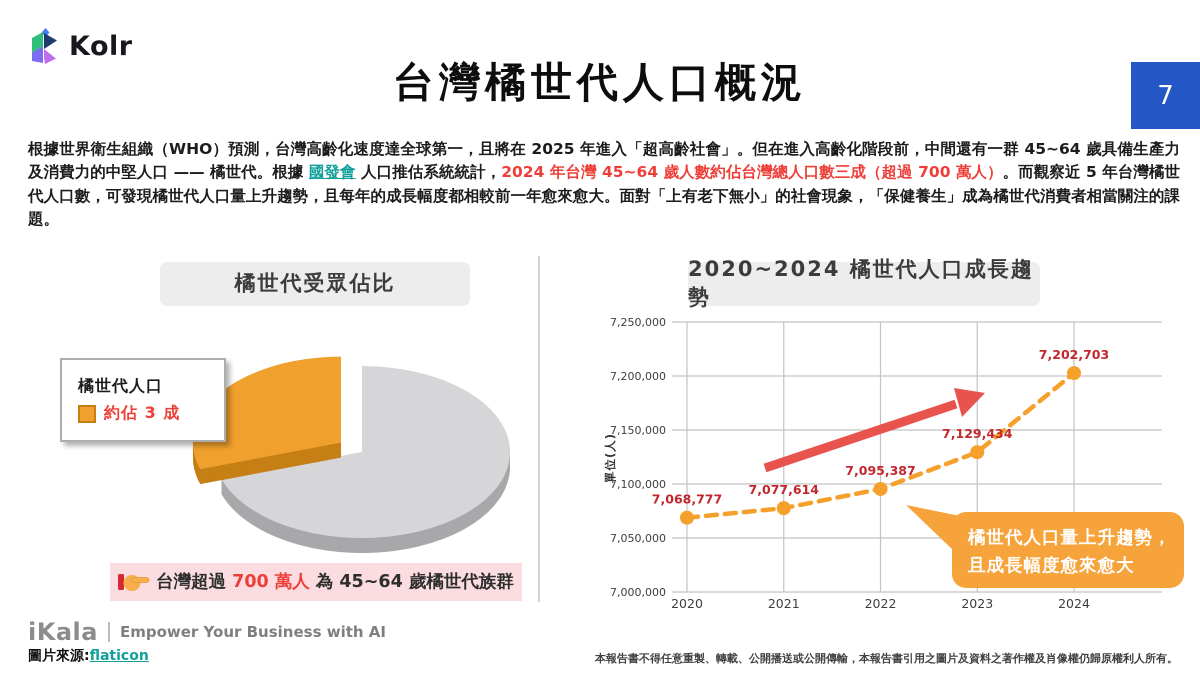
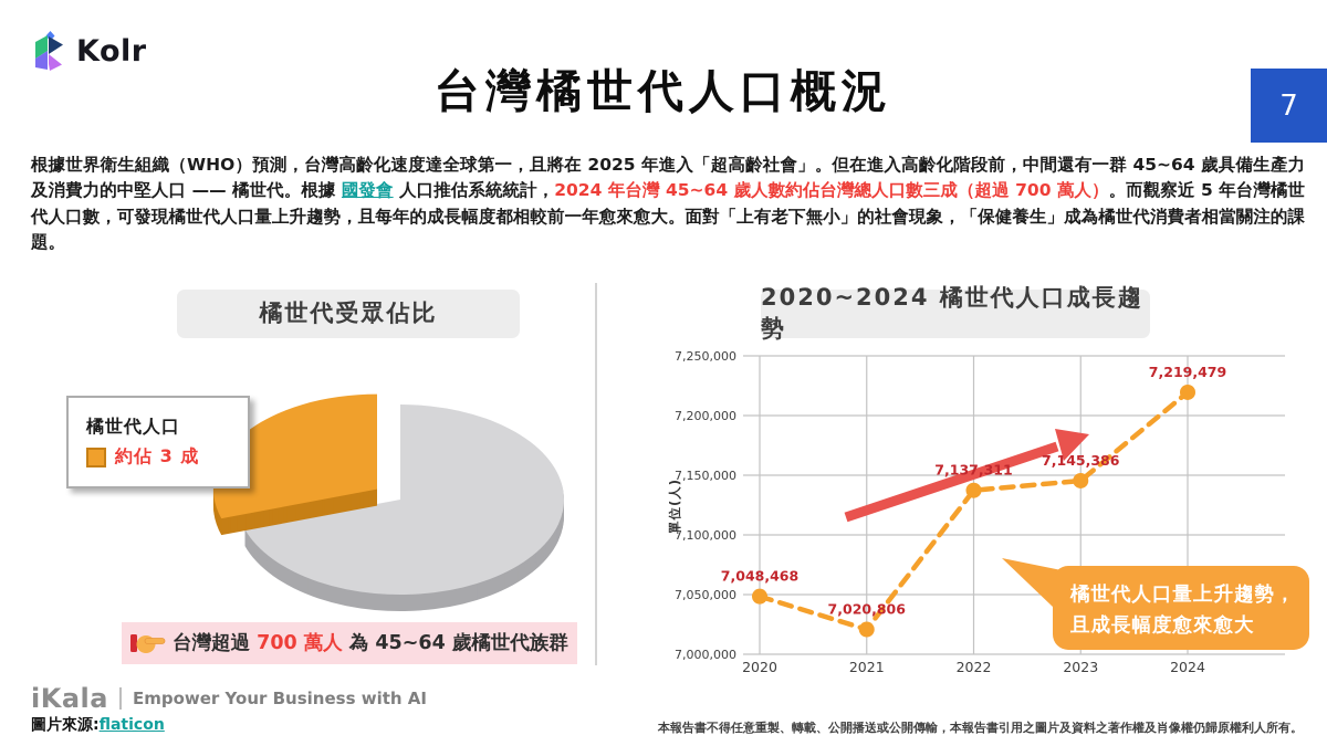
2020~2024 橘世代人口成長趨勢/2020: 7,068,777 -> 7,048,468
2020~2024 橘世代人口成長趨勢/2021: 7,077,614 -> 7,020,806
2020~2024 橘世代人口成長趨勢/2022: 7,095,387 -> 7,137,311
2020~2024 橘世代人口成長趨勢/2023: 7,129,434 -> 7,145,386
2020~2024 橘世代人口成長趨勢/2024: 7,202,703 -> 7,219,479
